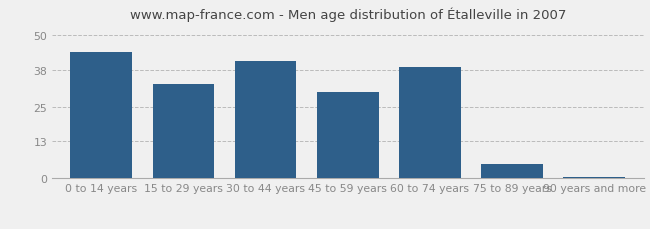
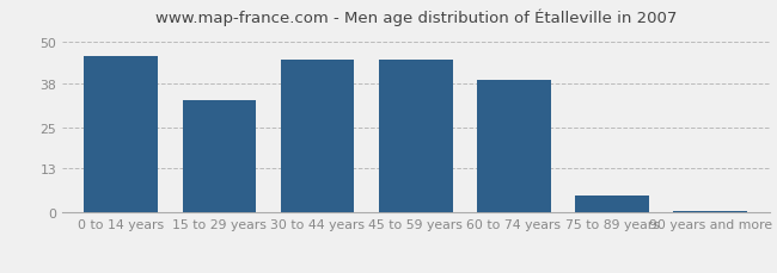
0 to 14 years: 44.0 -> 46.0
30 to 44 years: 41.0 -> 45.0
45 to 59 years: 30.0 -> 45.0
